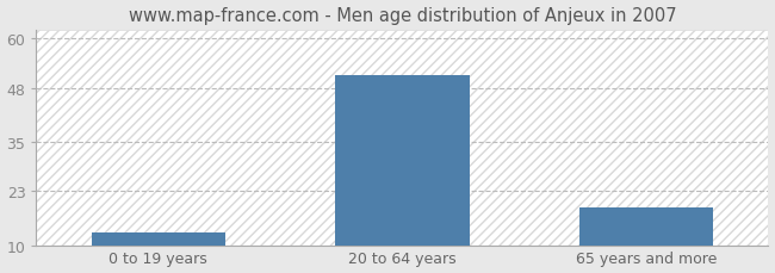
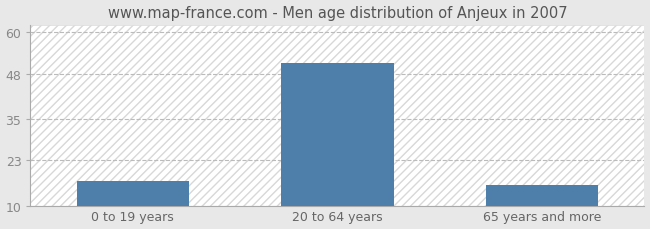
0 to 19 years: 13 -> 17
65 years and more: 19 -> 16
